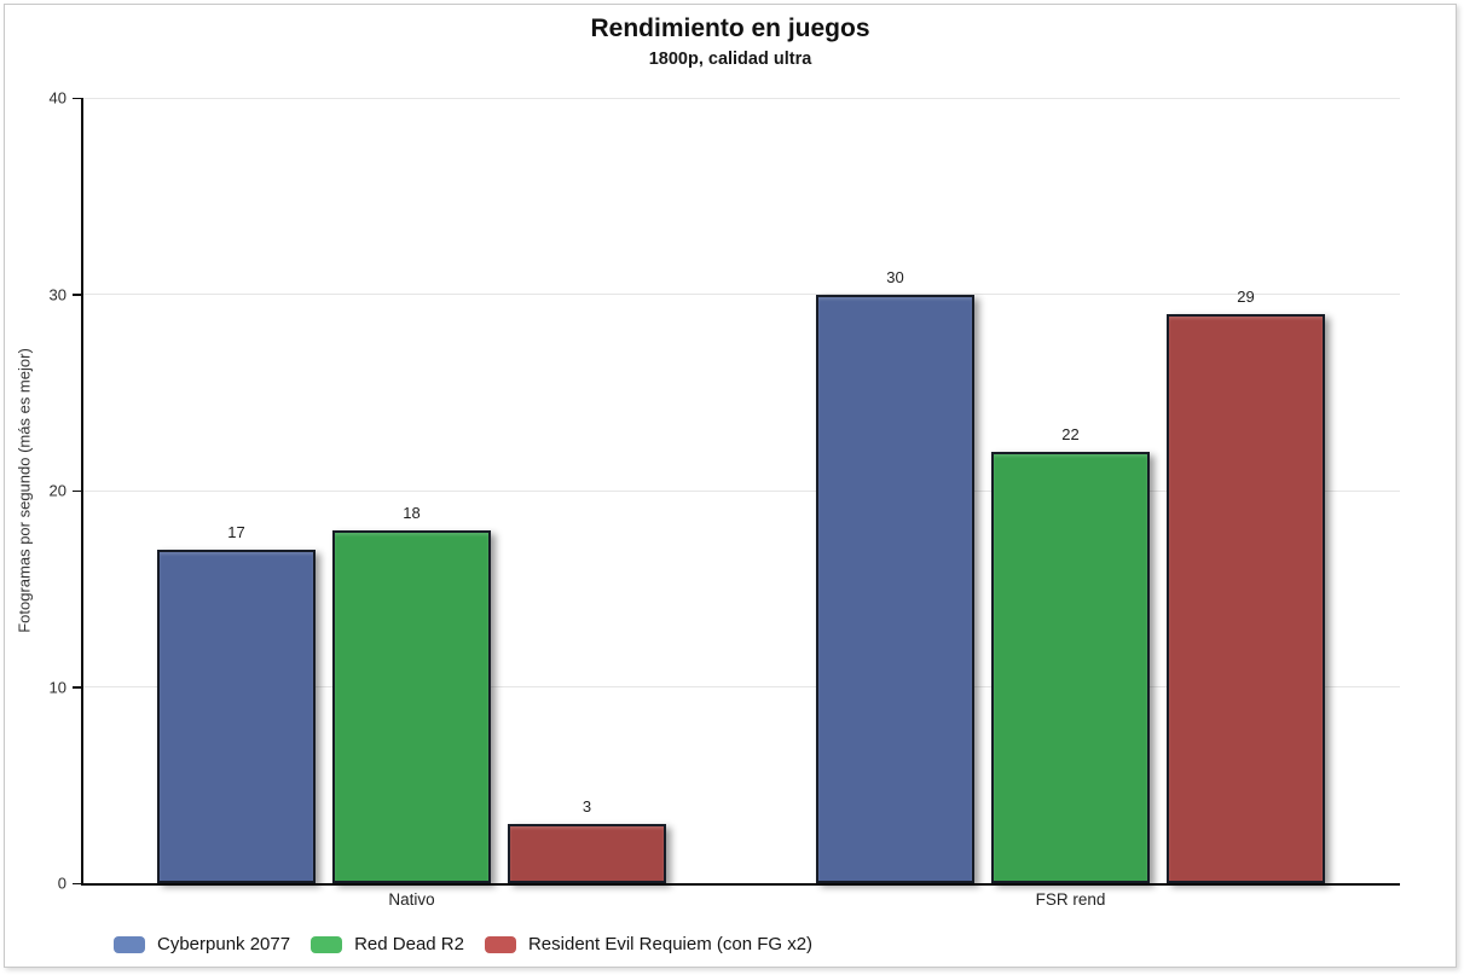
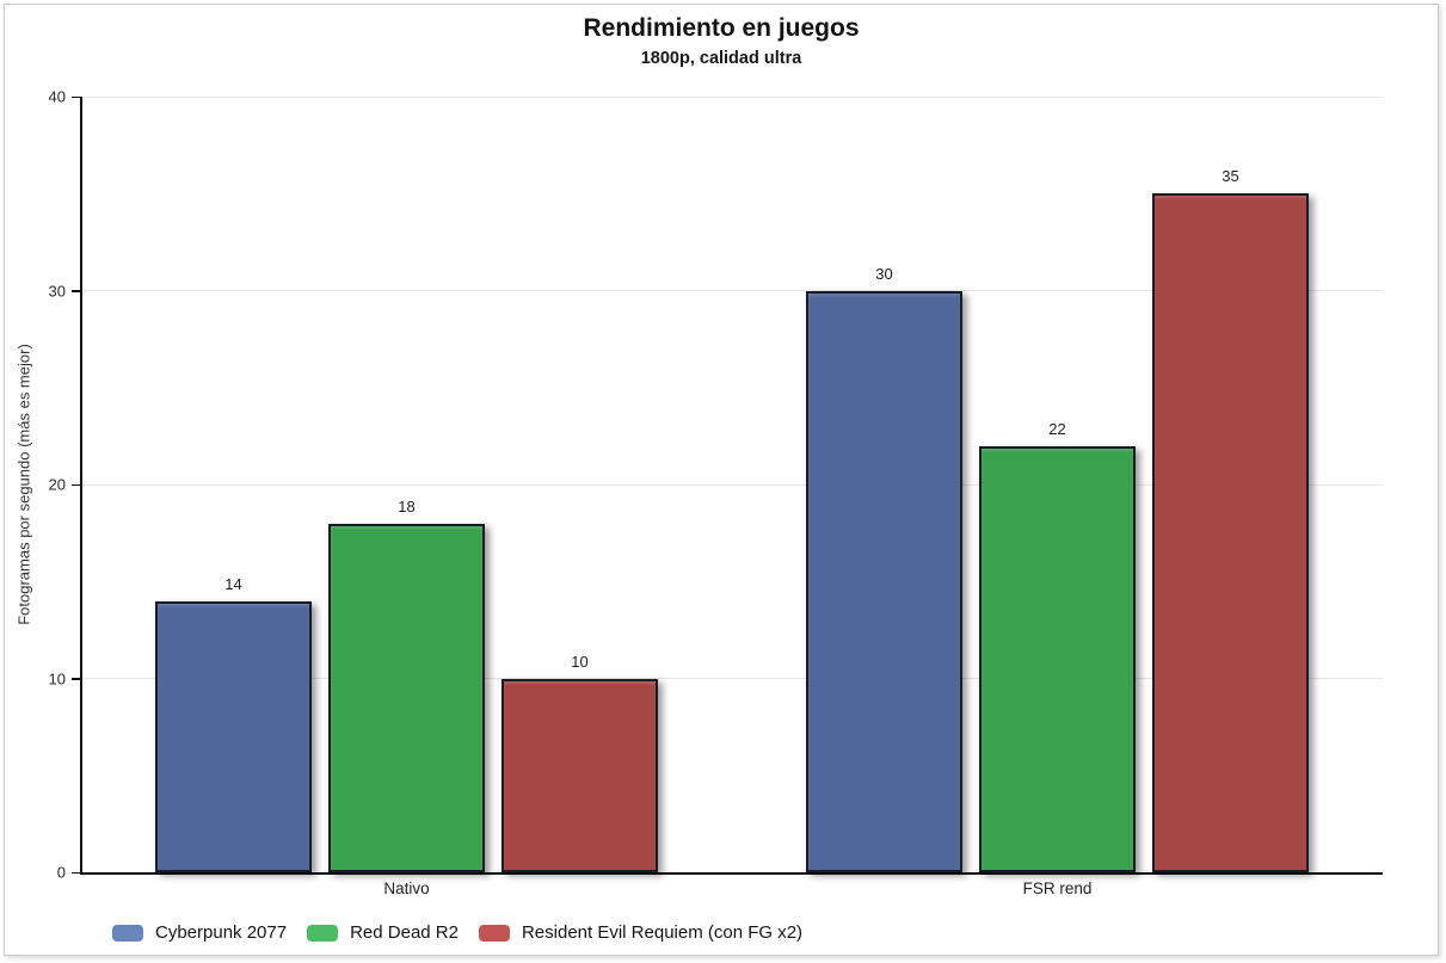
Cyberpunk 2077/Nativo: 17 -> 14
Resident Evil Requiem (con FG x2)/Nativo: 3 -> 10
Resident Evil Requiem (con FG x2)/FSR rend: 29 -> 35
